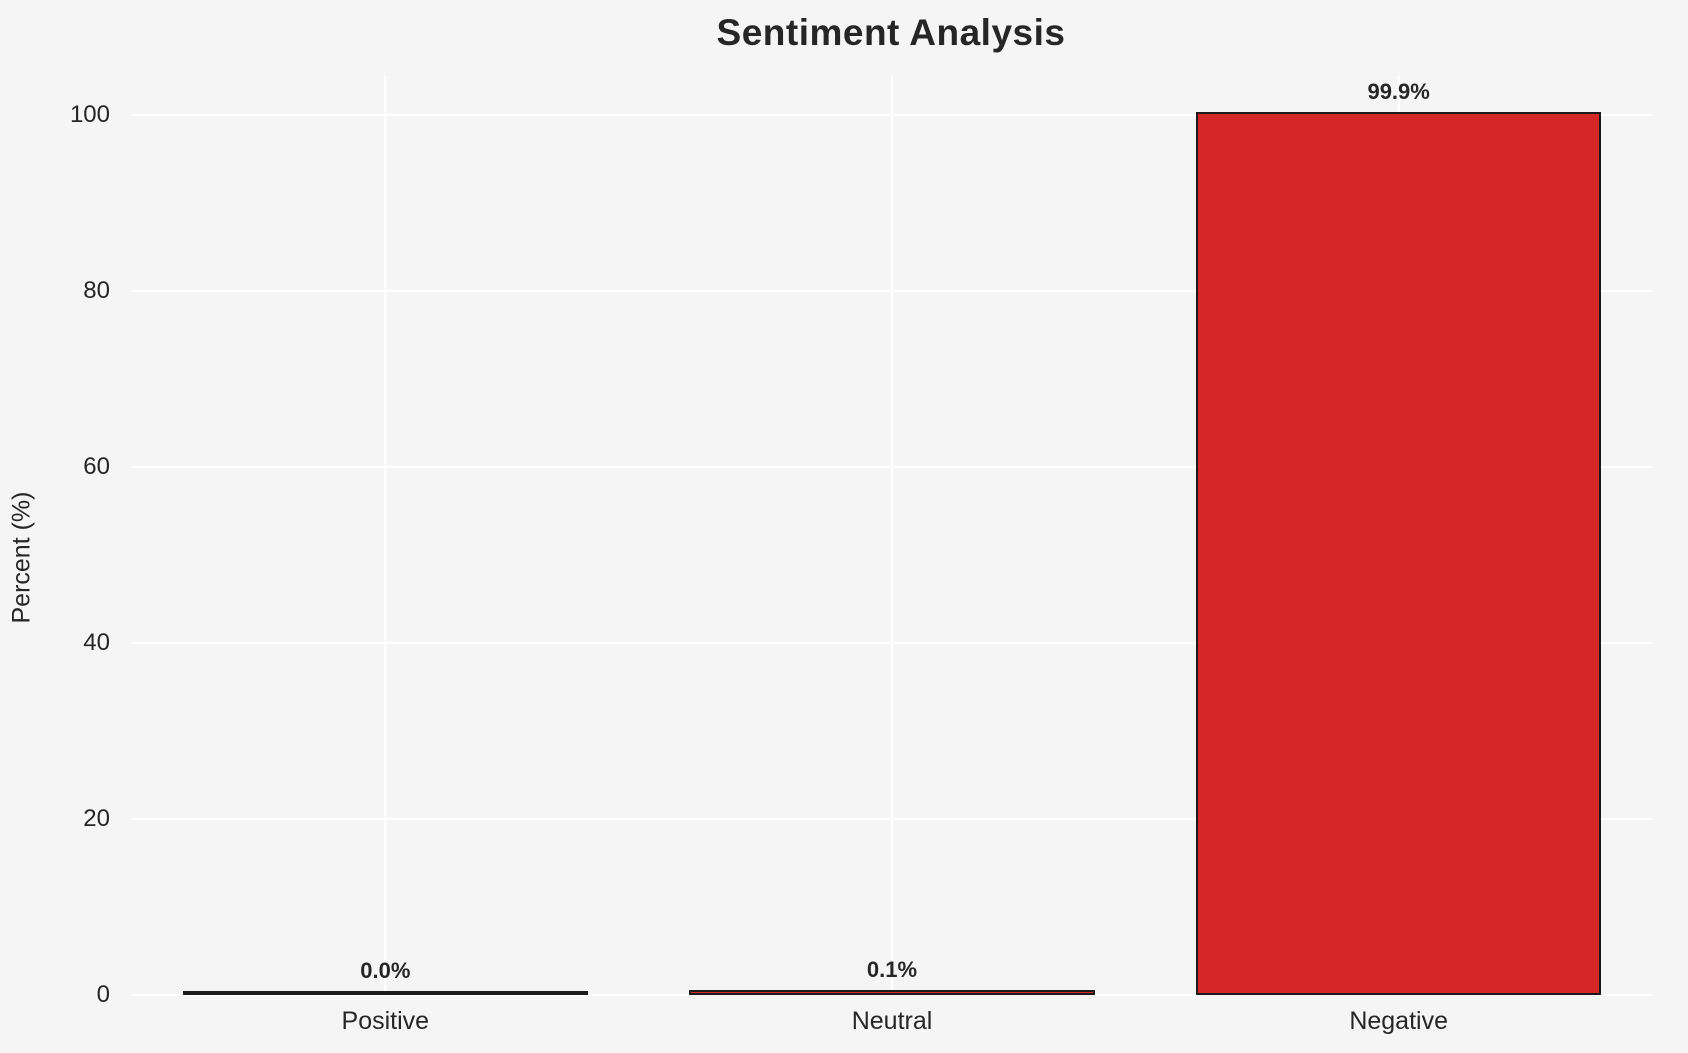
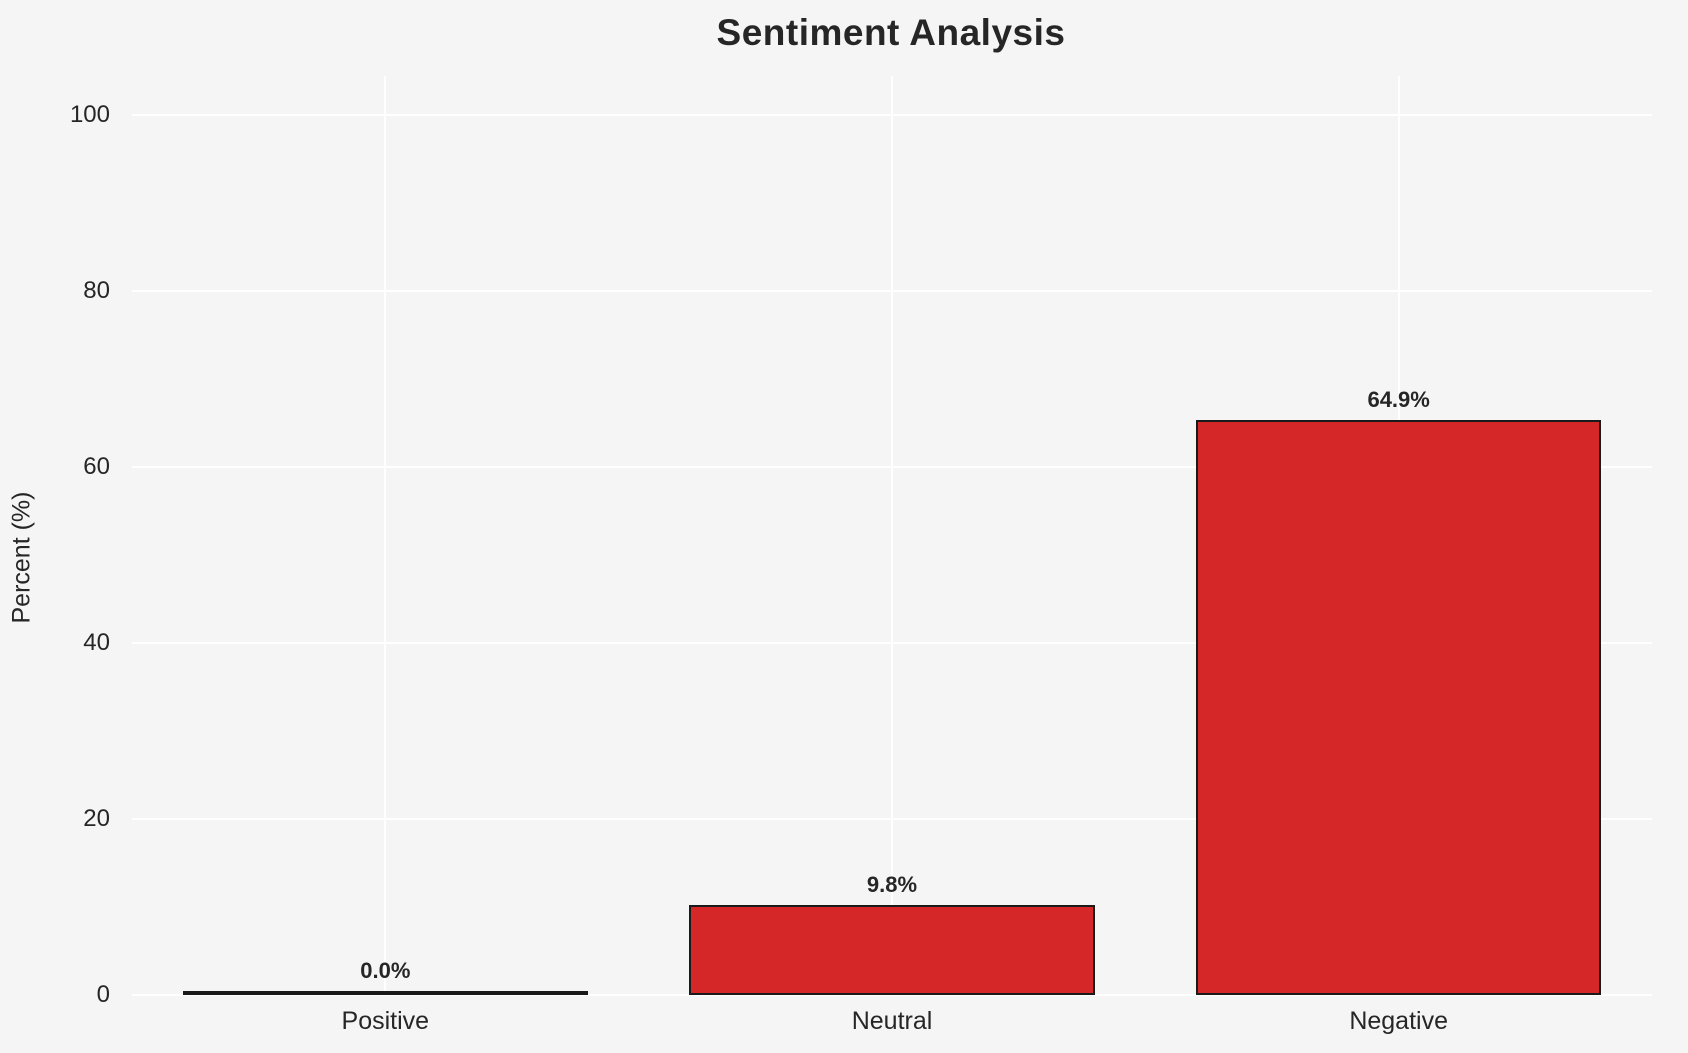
Neutral: 0.1% -> 9.8%
Negative: 99.9% -> 64.9%
